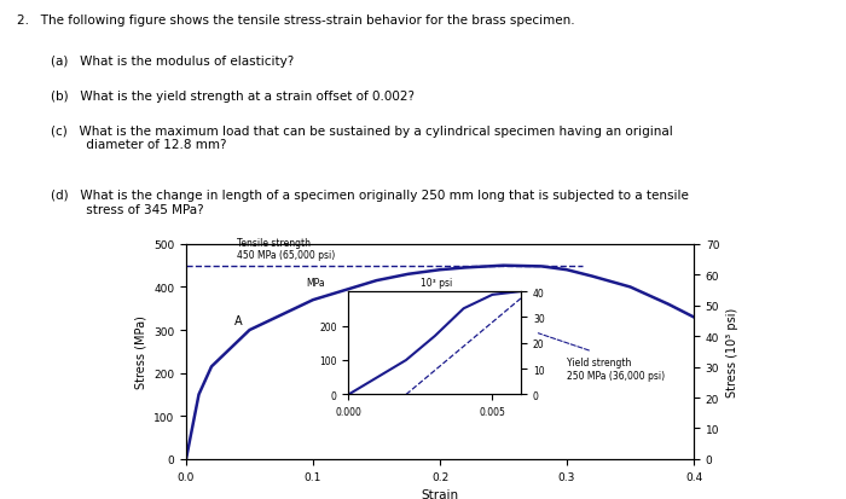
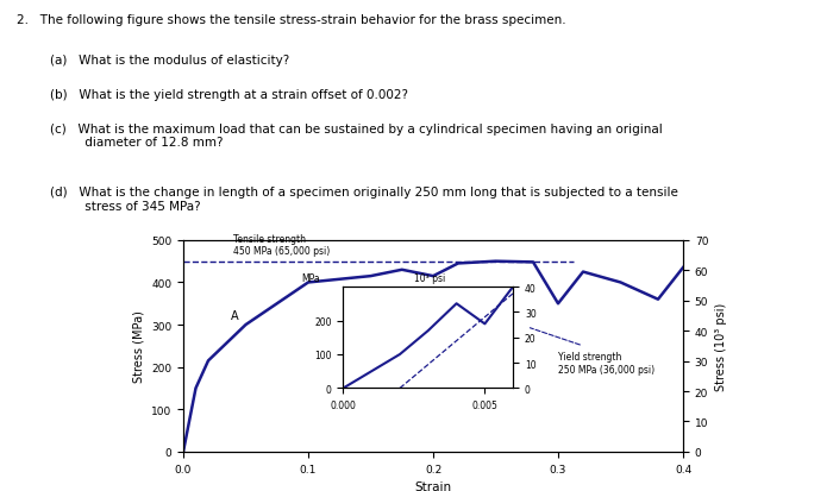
0.1: 370 -> 400
0.2: 440 -> 415
0.3: 440 -> 350
0.4: 330 -> 435
0.005: 290 -> 190
